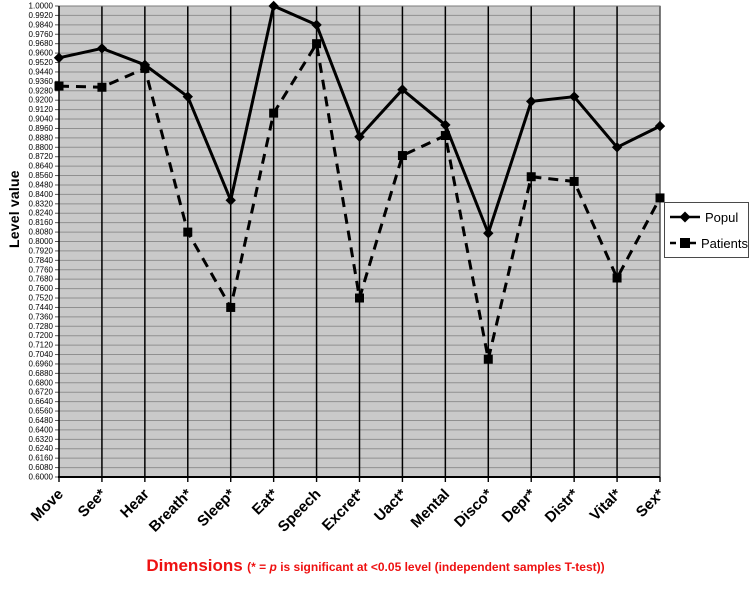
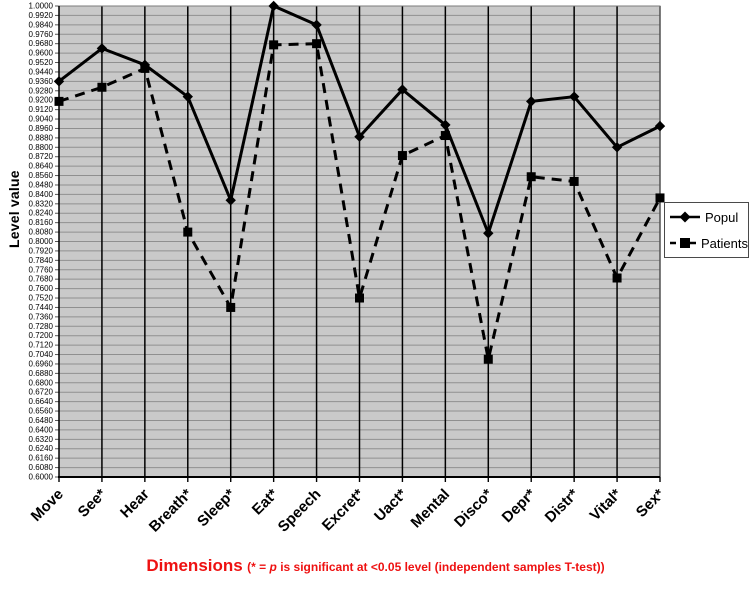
Popul/Move: 0.956 -> 0.936
Patients/Move: 0.932 -> 0.919
Patients/Eat*: 0.909 -> 0.967
